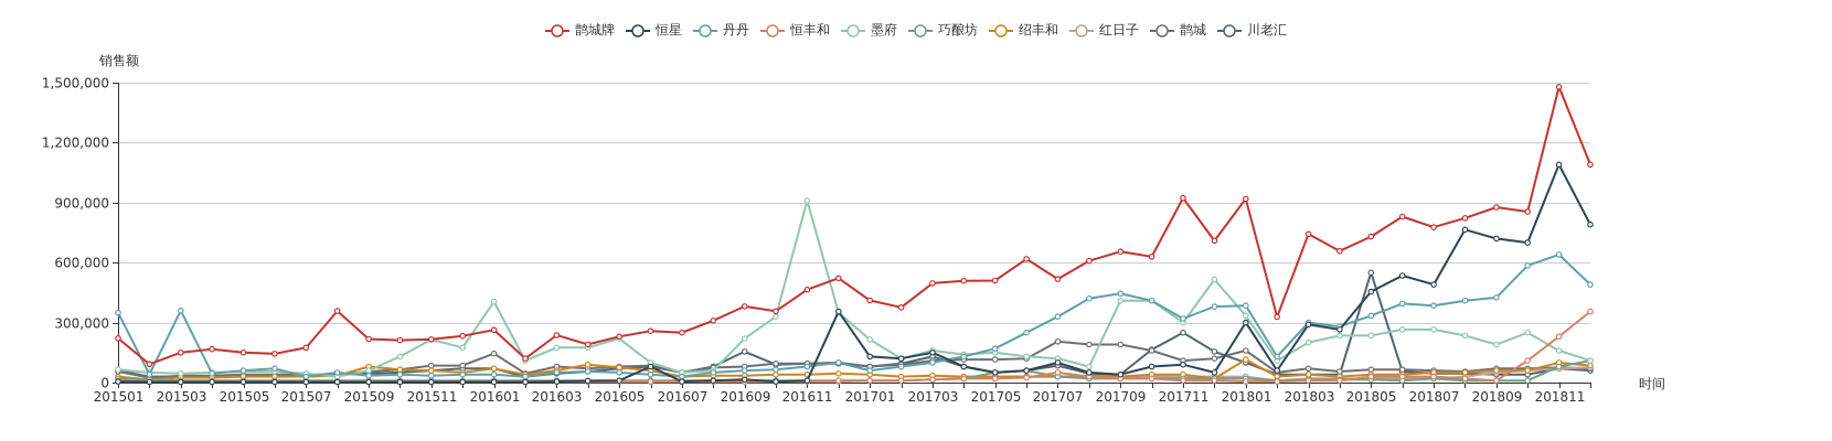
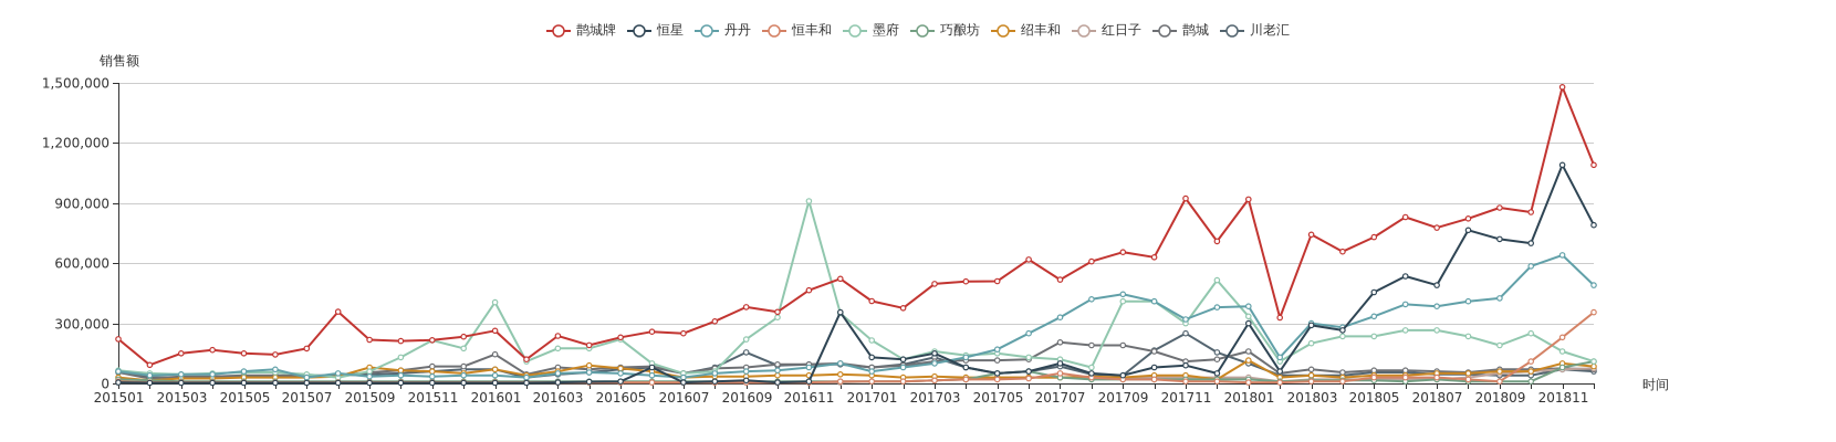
丹丹/201501: 350000 -> 60000
丹丹/201503: 360000 -> 40000
川老汇/201805: 550000 -> 60000
